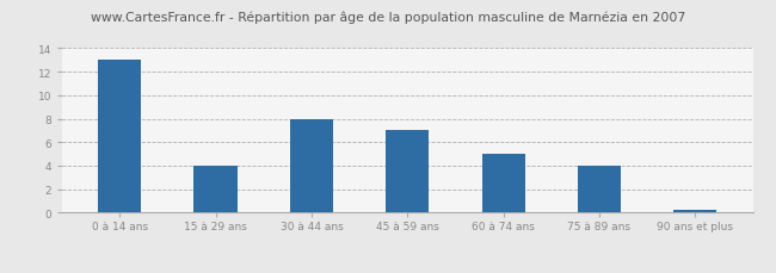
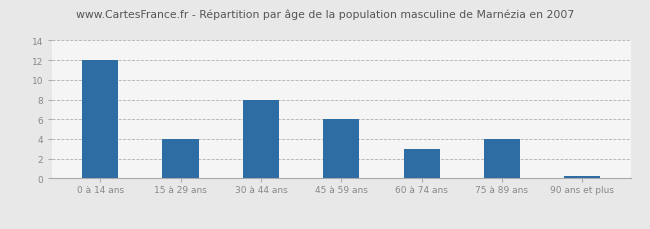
0 à 14 ans: 13.0 -> 12.0
45 à 59 ans: 7.0 -> 6.0
60 à 74 ans: 5.0 -> 3.0
